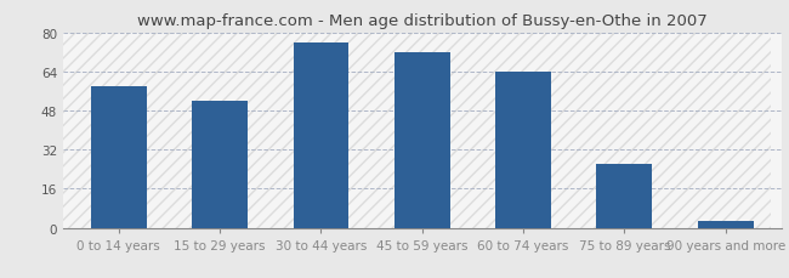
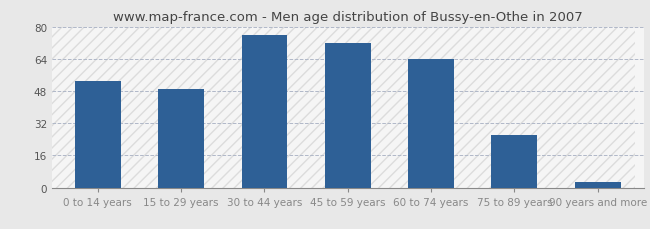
0 to 14 years: 58 -> 53
15 to 29 years: 52 -> 49
